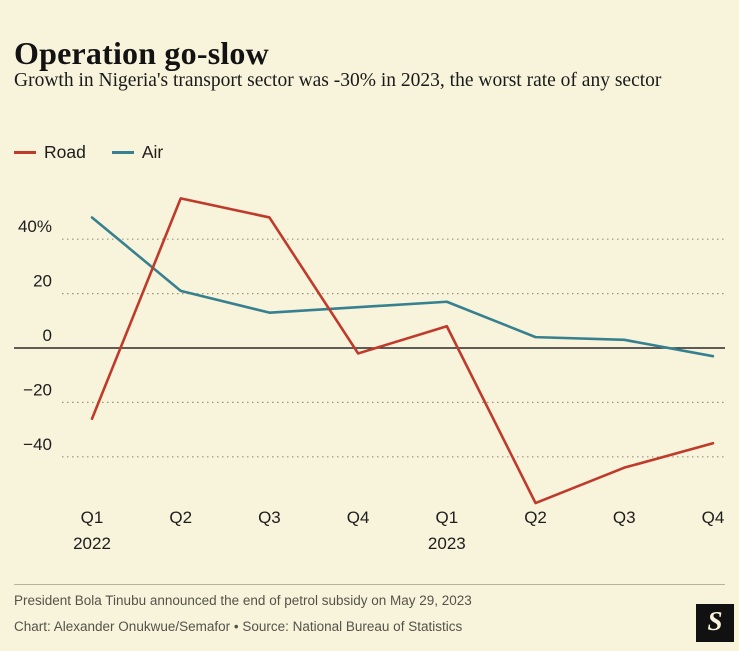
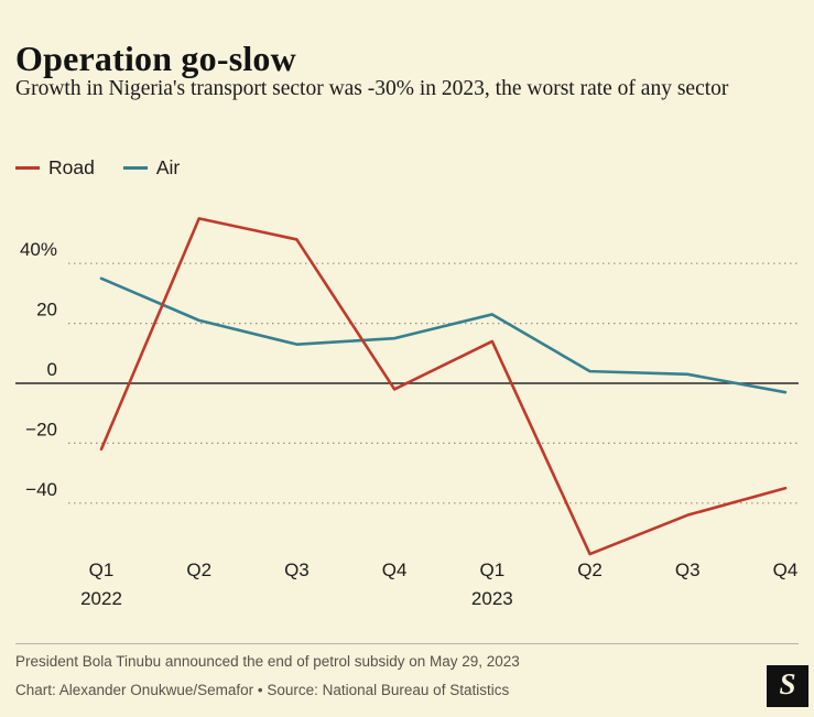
Road/Q1 2022: -26% -> -22%
Air/Q1 2022: 48% -> 35%
Road/Q1 2023: 8% -> 14%
Air/Q1 2023: 17% -> 23%
